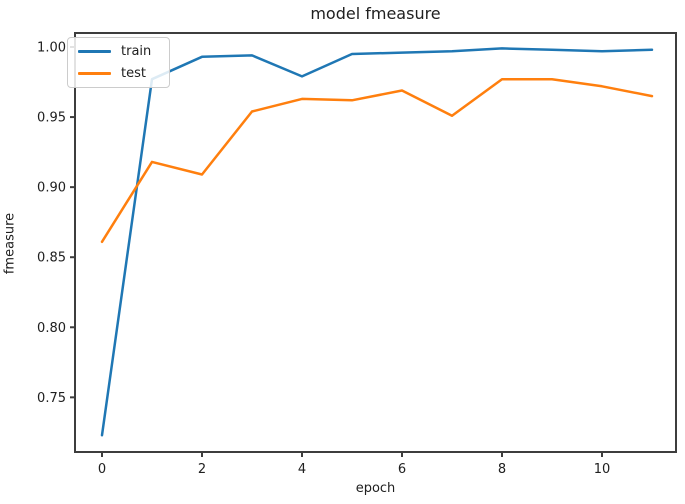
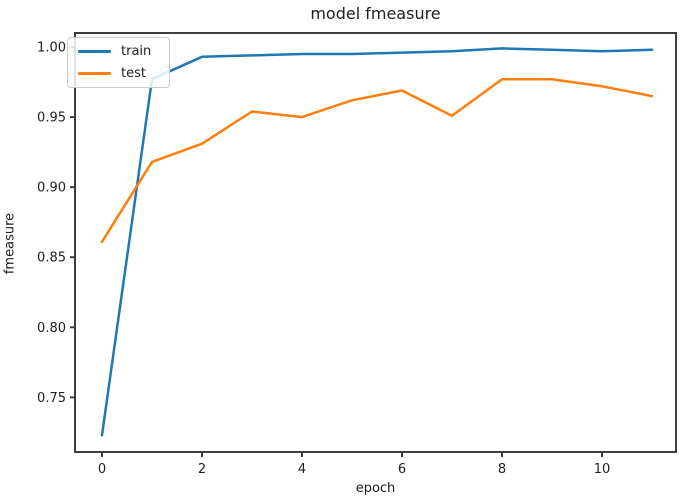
test/2: 0.909 -> 0.931
train/4: 0.979 -> 0.995
test/4: 0.963 -> 0.950
